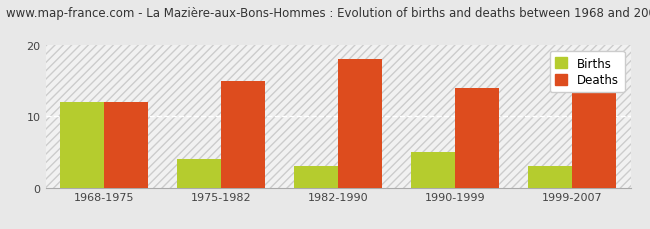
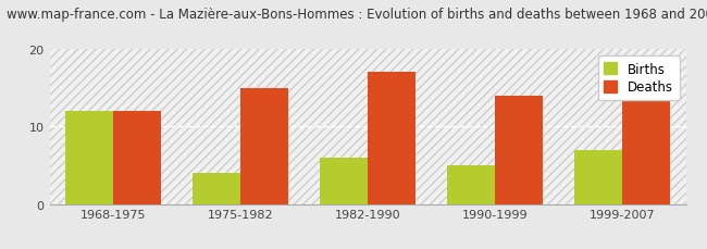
Births/1982-1990: 3 -> 6
Deaths/1982-1990: 18 -> 17
Births/1999-2007: 3 -> 7
